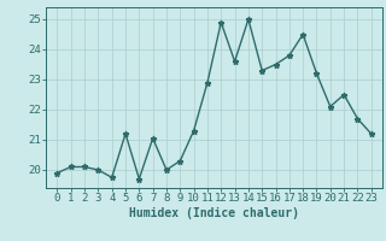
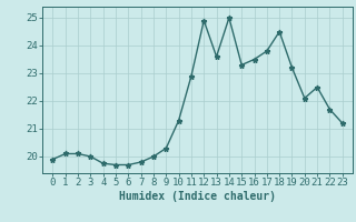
5: 21.20 -> 19.70
7: 21.05 -> 19.80
